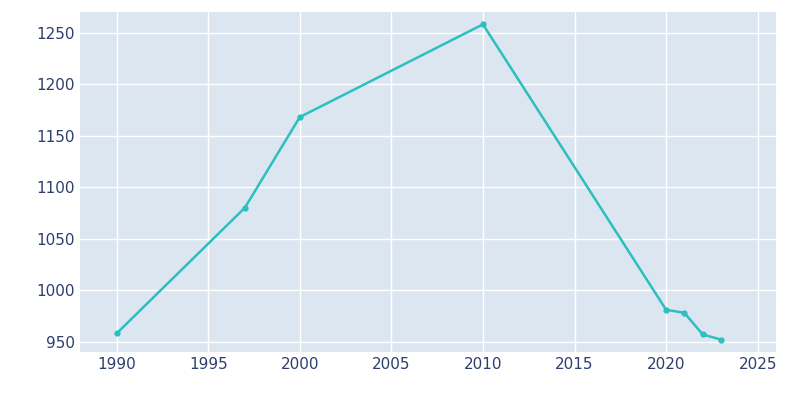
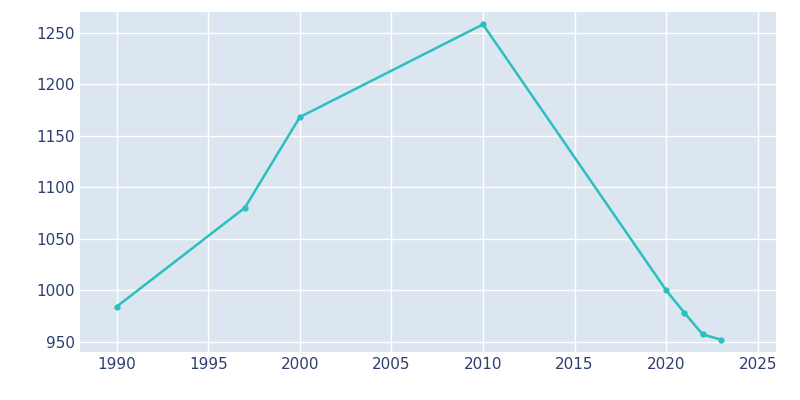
1990: 958 -> 984
2020: 981 -> 1000
